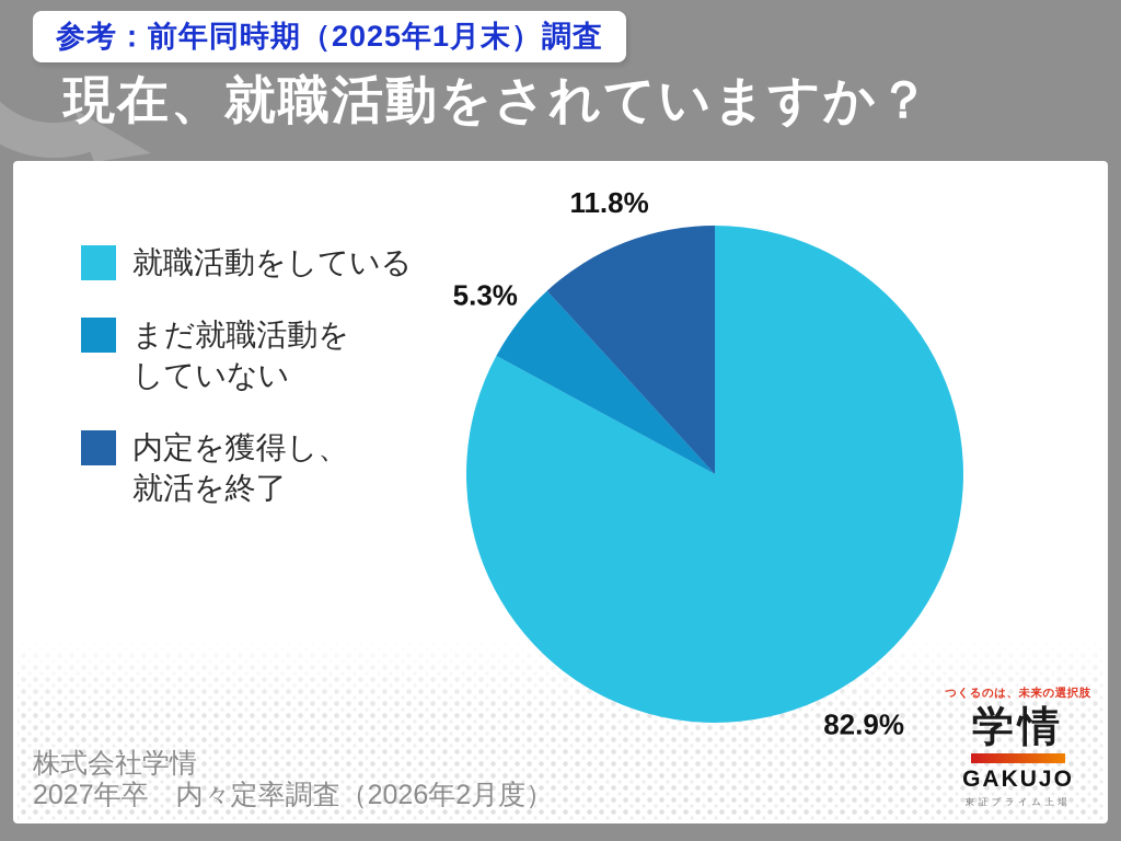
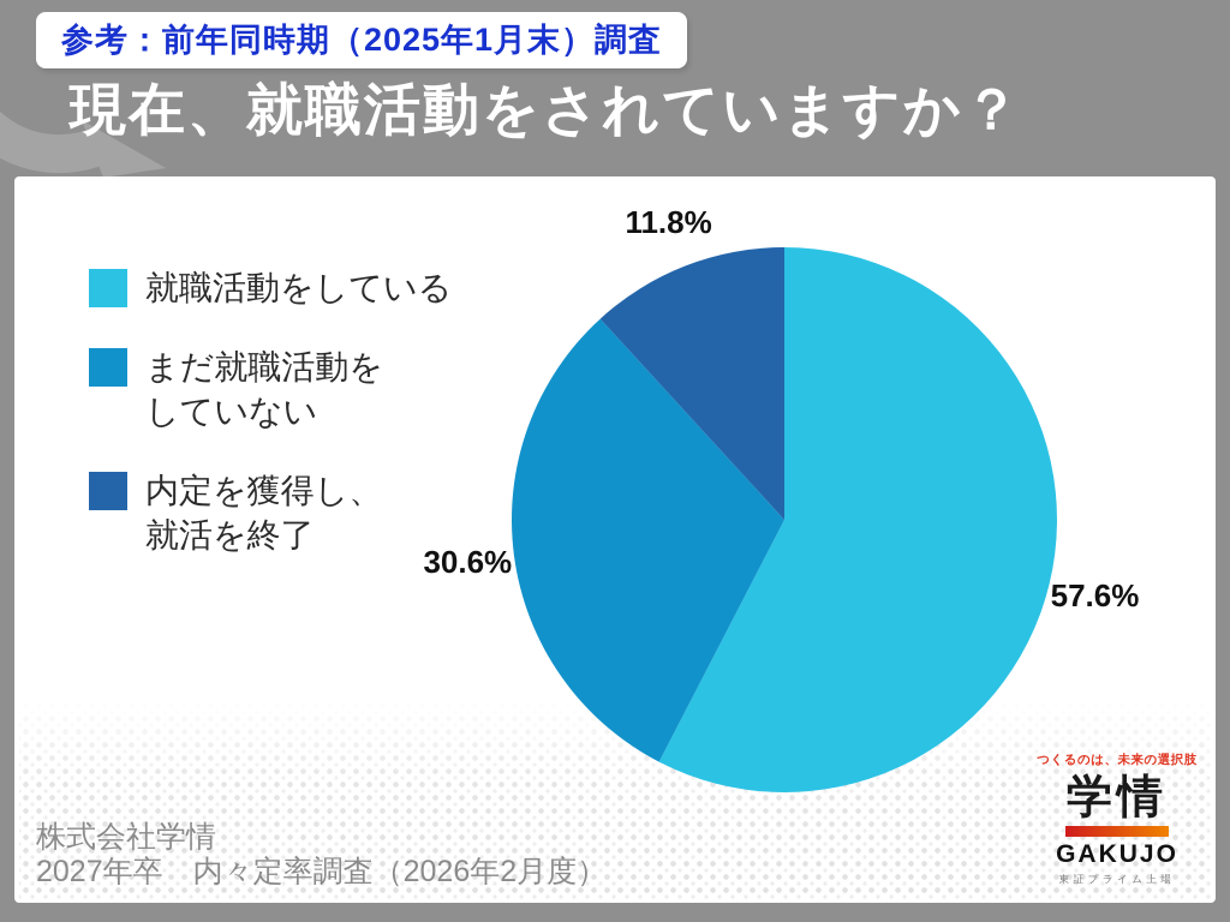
就職活動をしている: 82.9% -> 57.6%
まだ就職活動を していない: 5.3% -> 30.6%
